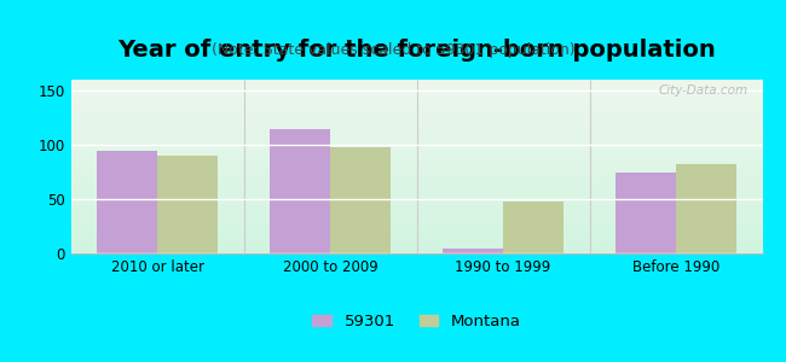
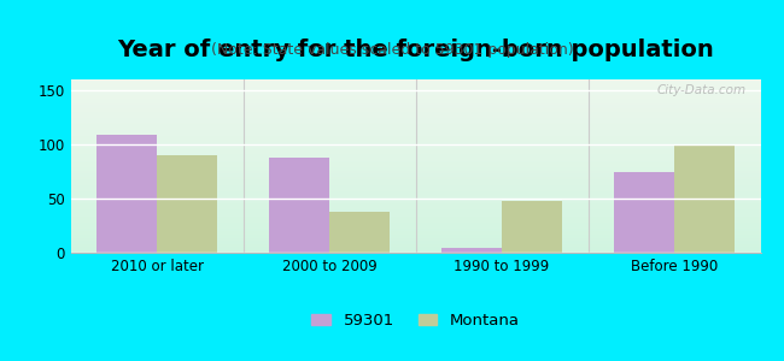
59301/2010 or later: 94 -> 109
59301/2000 to 2009: 114 -> 88
Montana/2000 to 2009: 98 -> 38
Montana/Before 1990: 82 -> 99
